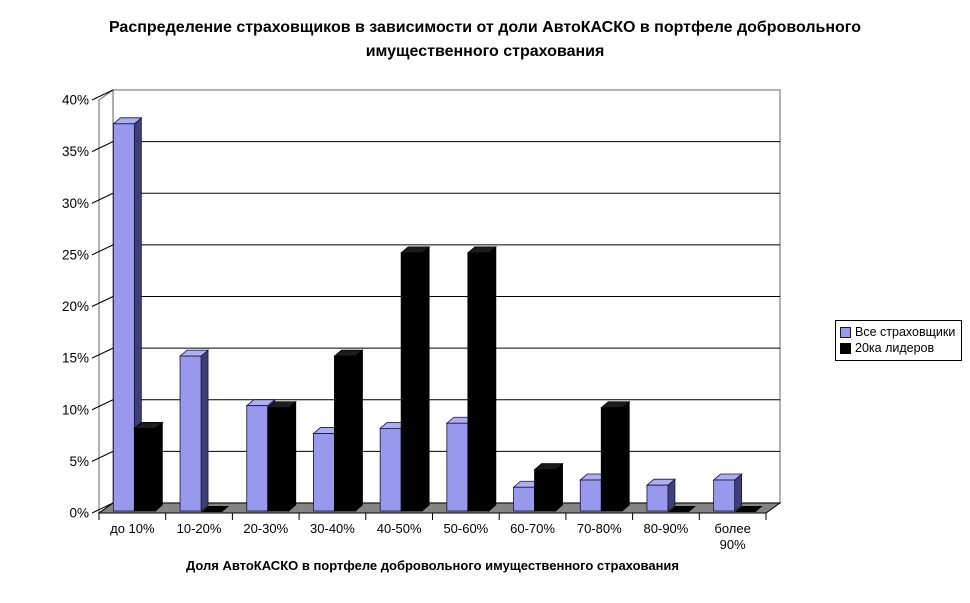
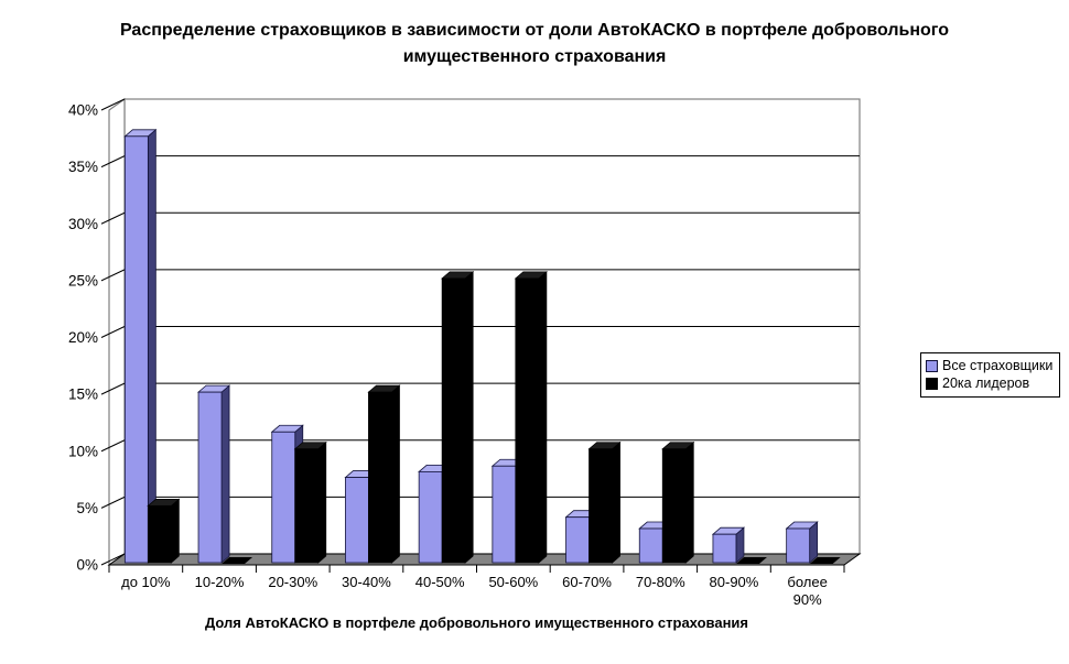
20ка лидеров/до 10%: 8% -> 5%
Все страховщики/20-30%: 10.2% -> 11.5%
Все страховщики/60-70%: 2.3% -> 4.0%
20ка лидеров/60-70%: 4% -> 10%
